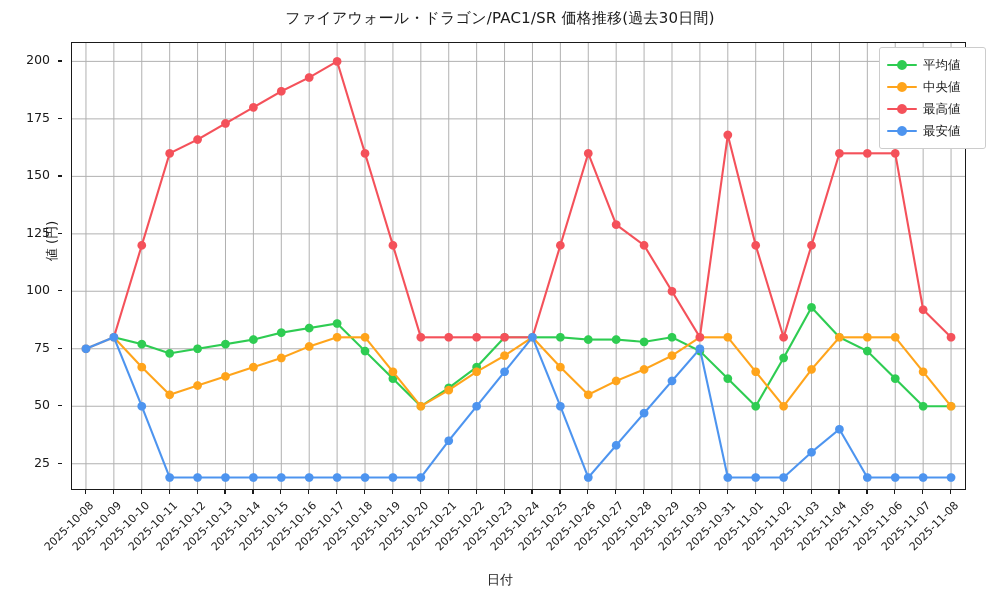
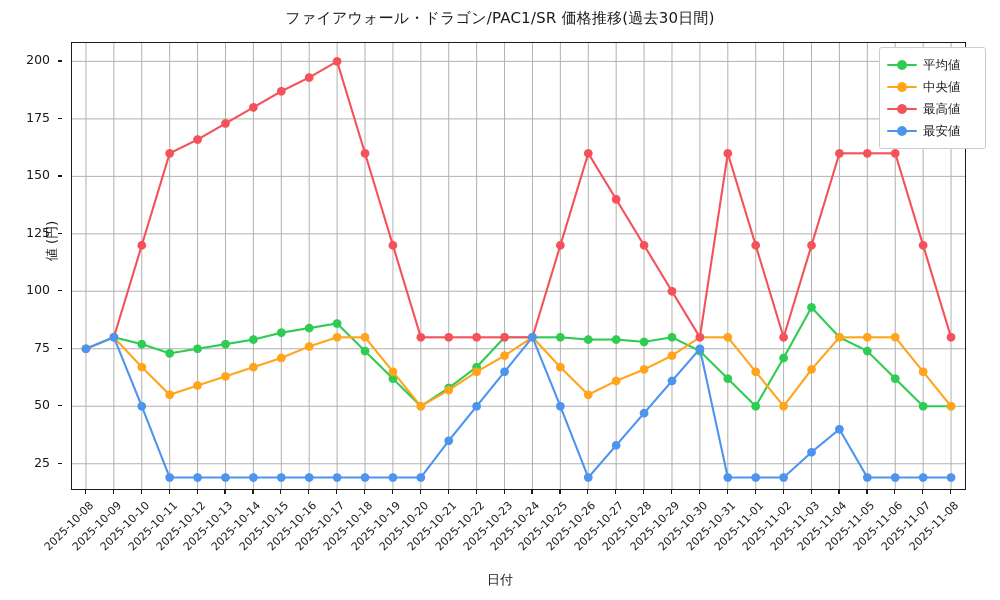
最高値/2025-10-27: 129 -> 140
最高値/2025-10-31: 168 -> 160
最高値/2025-11-07: 92 -> 120
